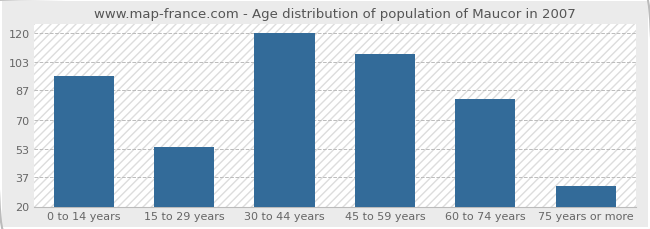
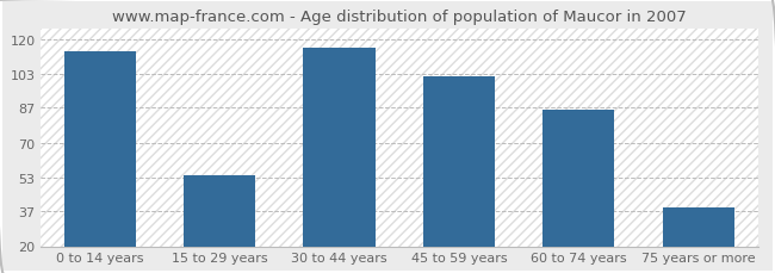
0 to 14 years: 95 -> 114
30 to 44 years: 120 -> 116
45 to 59 years: 108 -> 102
60 to 74 years: 82 -> 86
75 years or more: 32 -> 39
